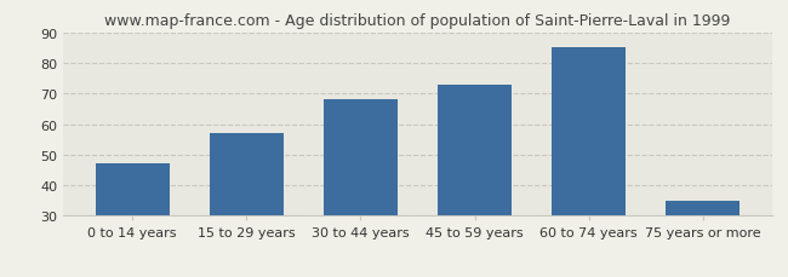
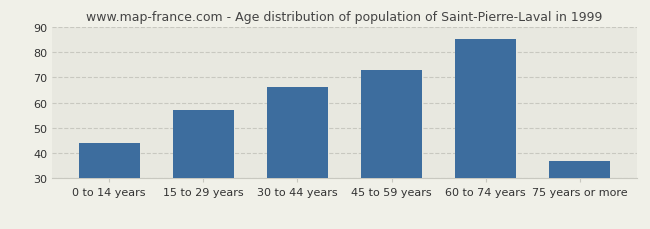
0 to 14 years: 47 -> 44
30 to 44 years: 68 -> 66
75 years or more: 35 -> 37
